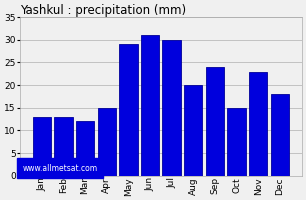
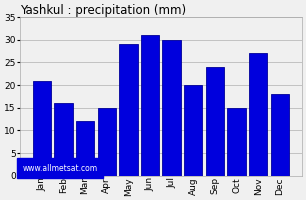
Jan: 13 -> 21
Feb: 13 -> 16
Nov: 23 -> 27
